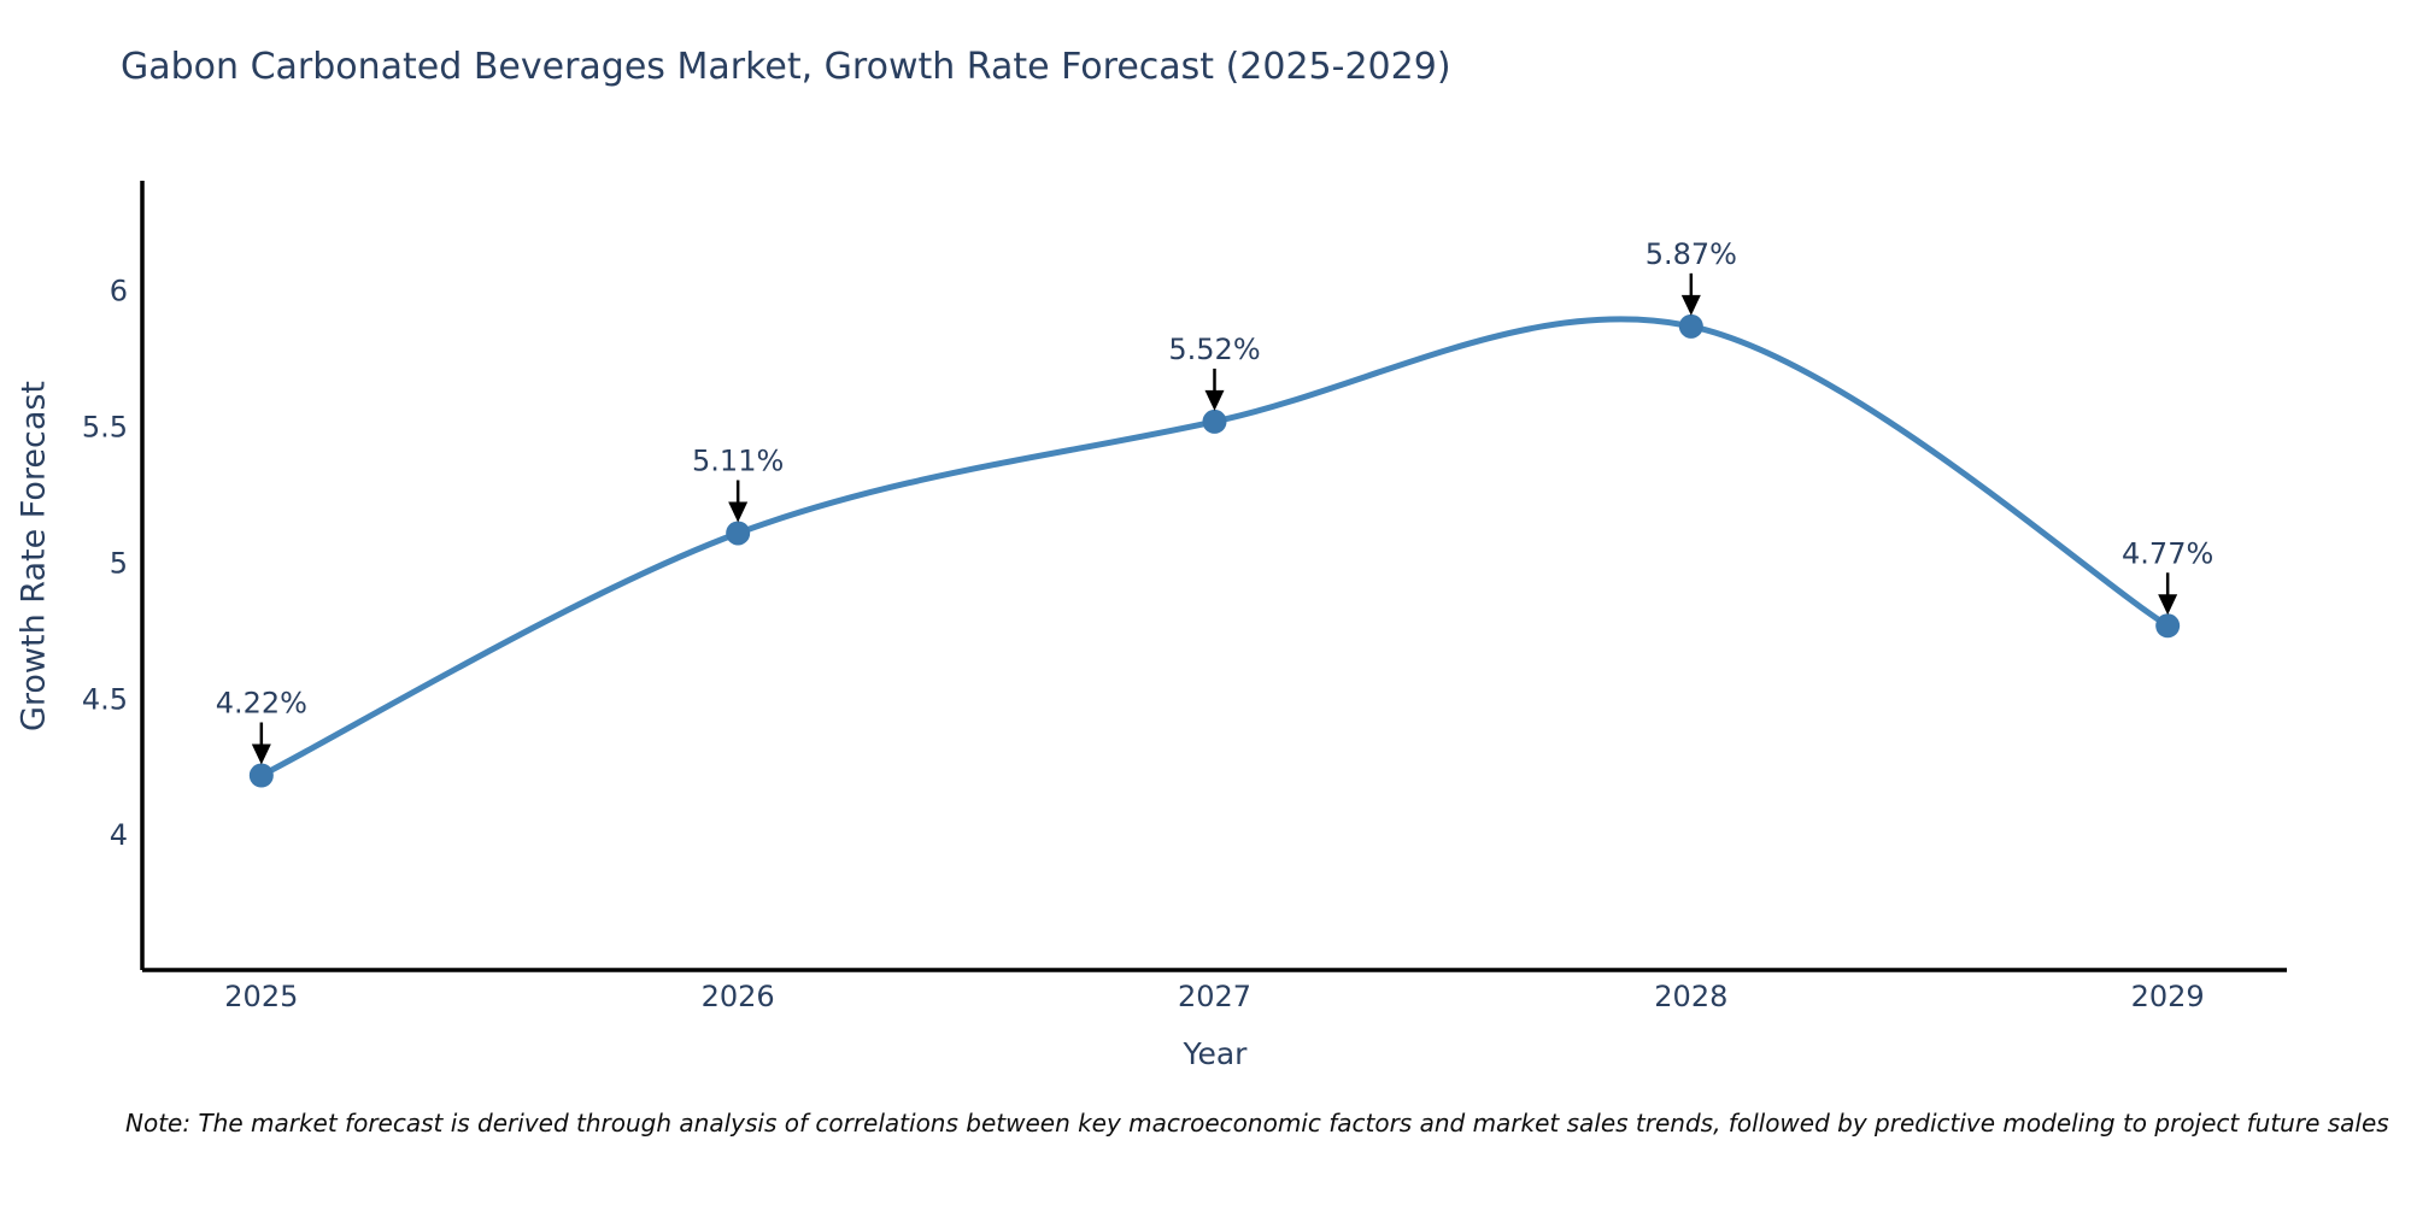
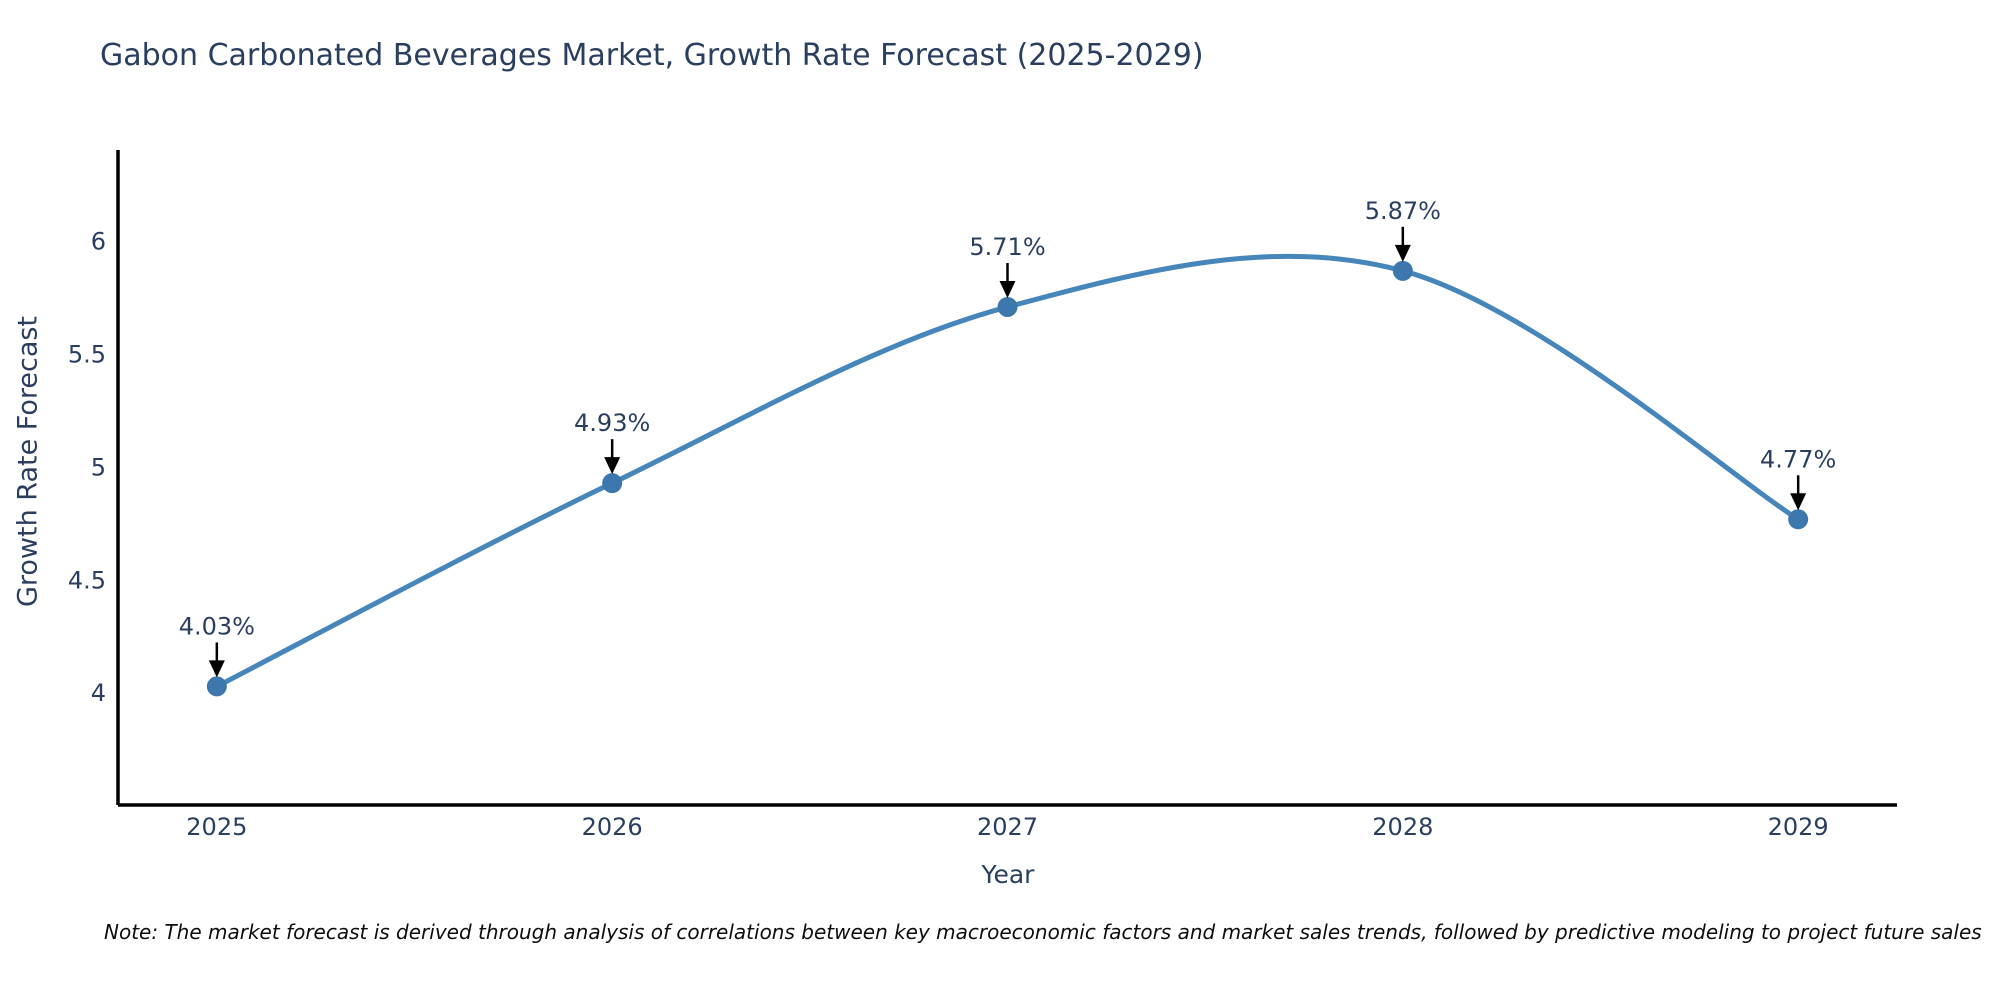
2025: 4.22% -> 4.03%
2026: 5.11% -> 4.93%
2027: 5.52% -> 5.71%
